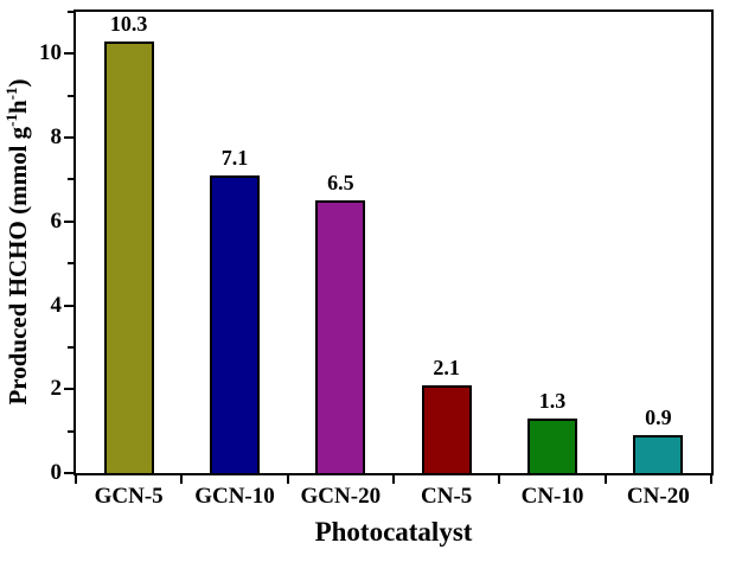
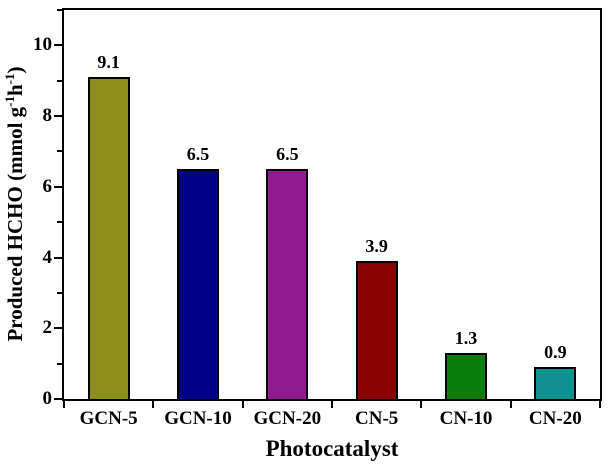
GCN-5: 10.3 -> 9.1
GCN-10: 7.1 -> 6.5
CN-5: 2.1 -> 3.9
